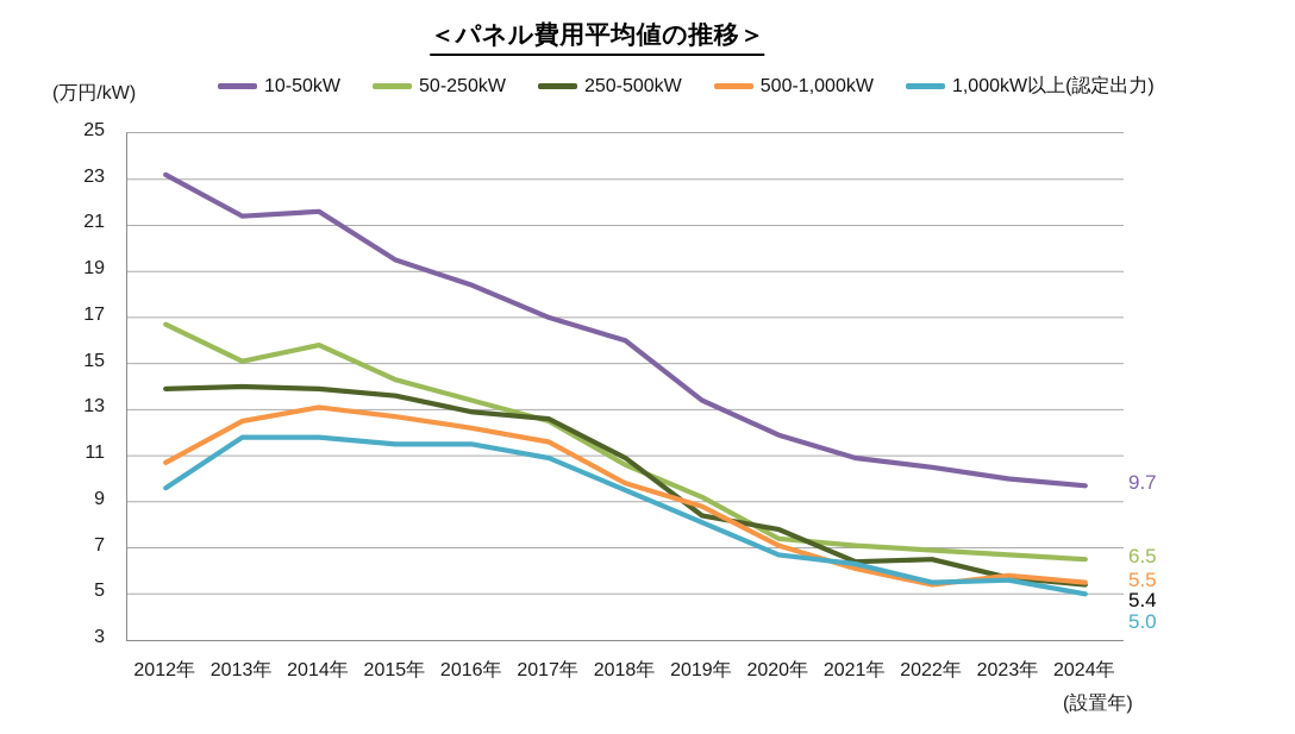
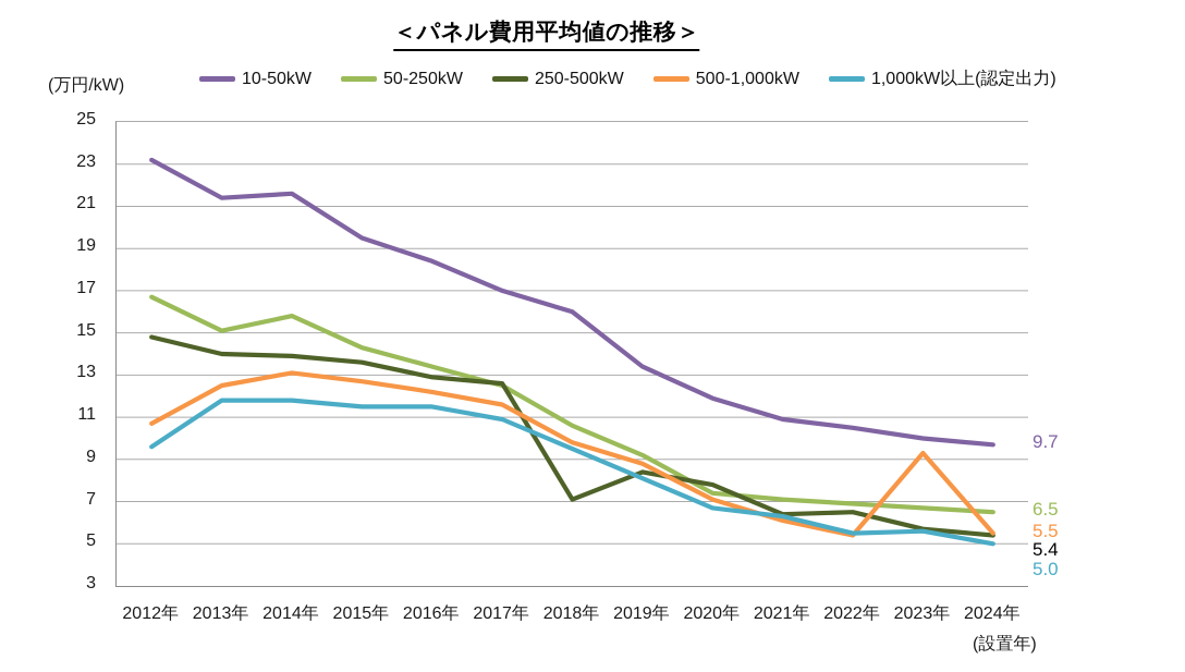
250-500kW/2012年: 13.9 -> 14.8
250-500kW/2018年: 10.9 -> 7.1
500-1,000kW/2023年: 5.8 -> 9.3
